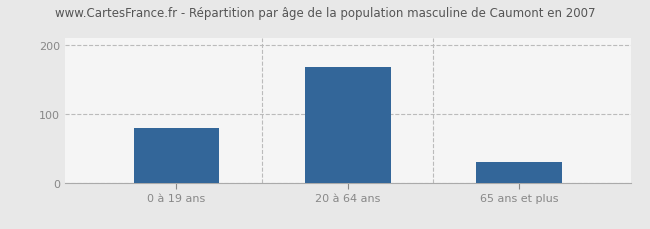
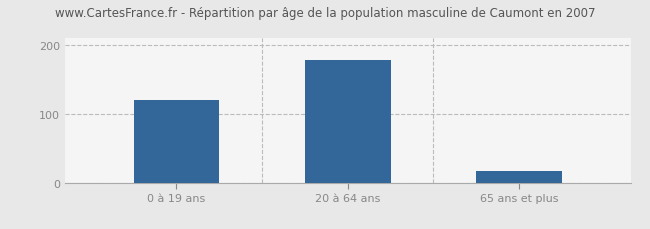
0 à 19 ans: 80 -> 120
20 à 64 ans: 168 -> 178
65 ans et plus: 30 -> 18
